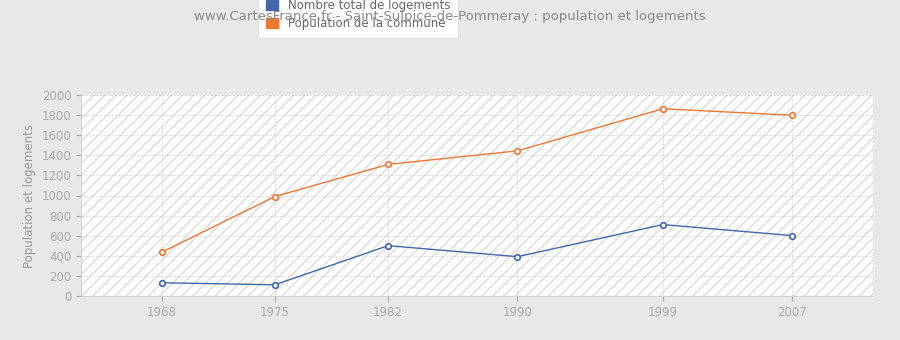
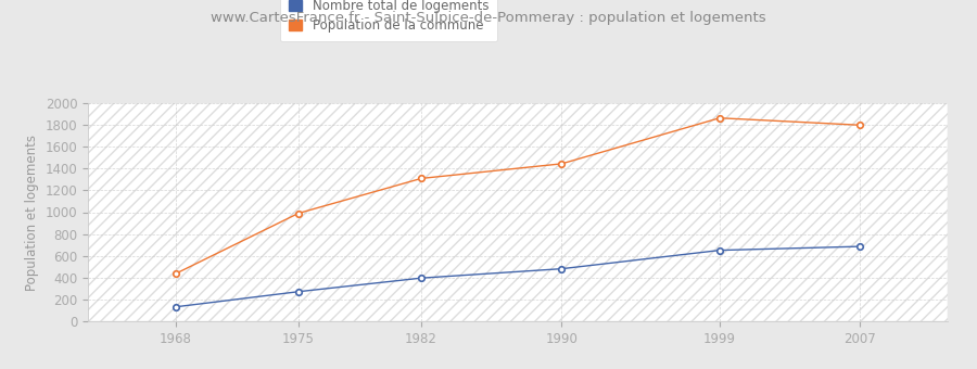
Nombre total de logements/1975: 110 -> 270
Nombre total de logements/1982: 500 -> 400
Nombre total de logements/1990: 390 -> 480
Nombre total de logements/1999: 710 -> 650
Nombre total de logements/2007: 600 -> 680
